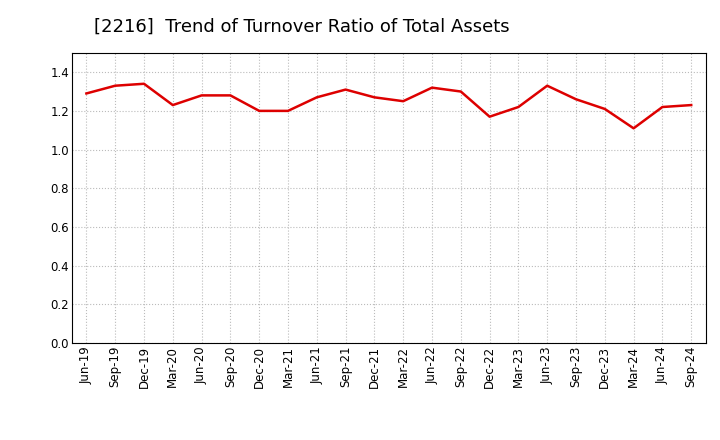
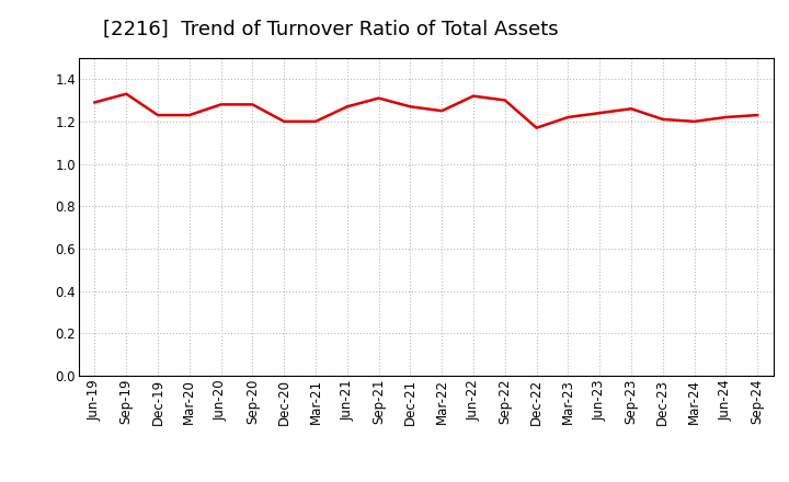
Dec-19: 1.34 -> 1.23
Jun-23: 1.33 -> 1.24
Mar-24: 1.11 -> 1.20
